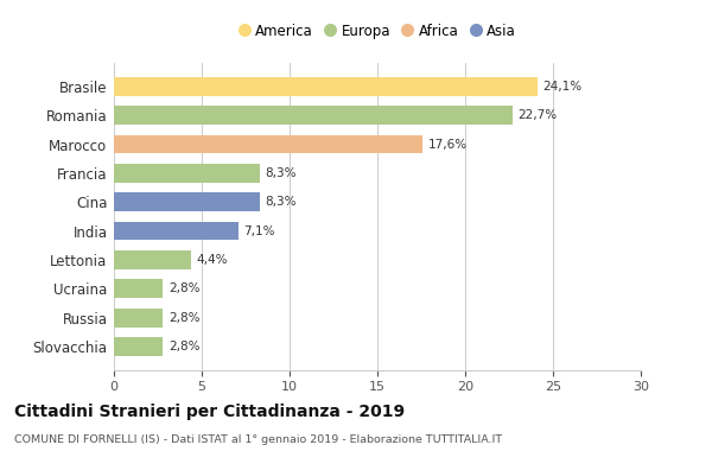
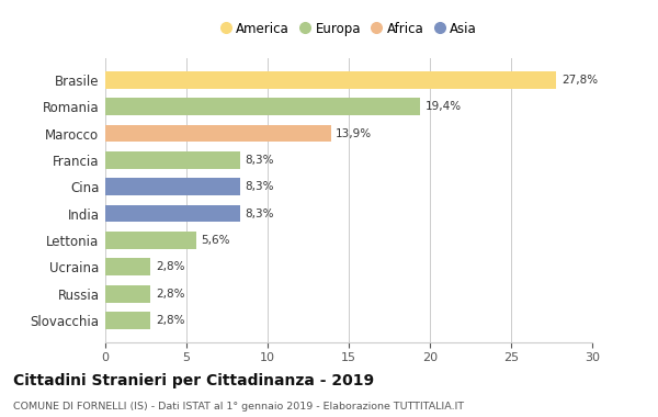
Brasile: 24,1% -> 27,8%
Romania: 22,7% -> 19,4%
Marocco: 17,6% -> 13,9%
India: 7,1% -> 8,3%
Lettonia: 4,4% -> 5,6%
